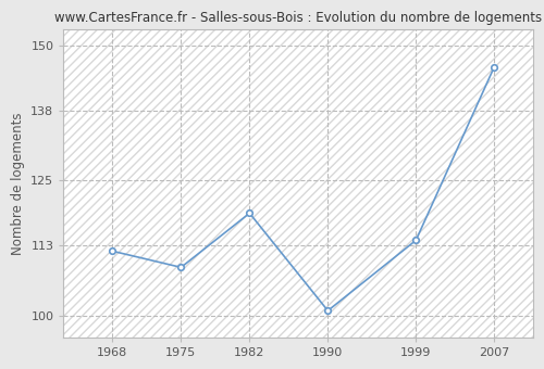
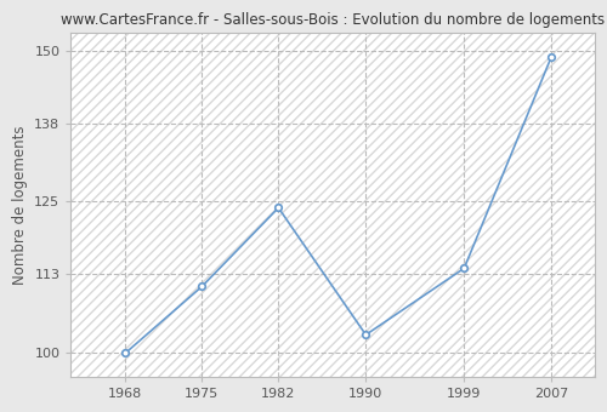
1968: 112 -> 100
1975: 109 -> 111
1982: 119 -> 124
1990: 101 -> 103
2007: 146 -> 149
